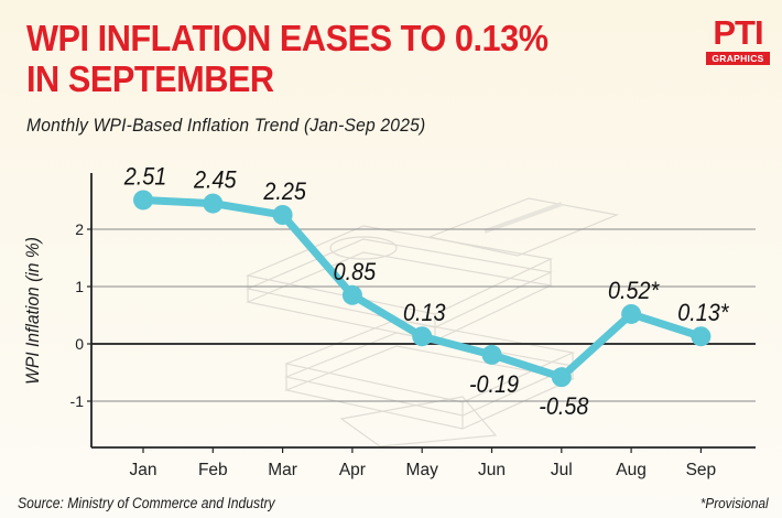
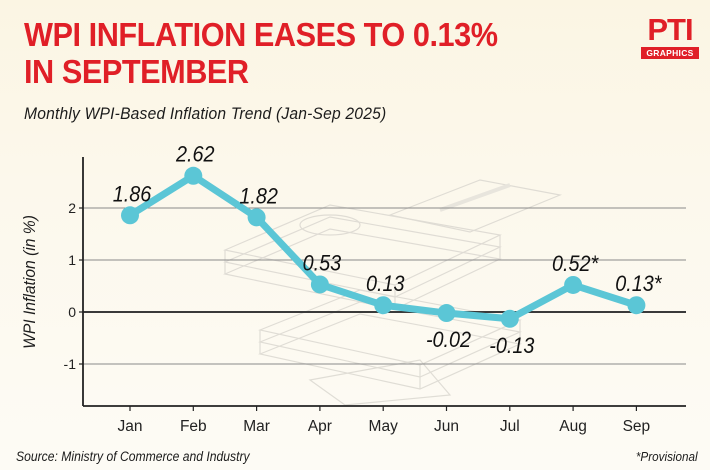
Jan: 2.51 -> 1.86
Feb: 2.45 -> 2.62
Mar: 2.25 -> 1.82
Apr: 0.85 -> 0.53
Jun: -0.19 -> -0.02
Jul: -0.58 -> -0.13
